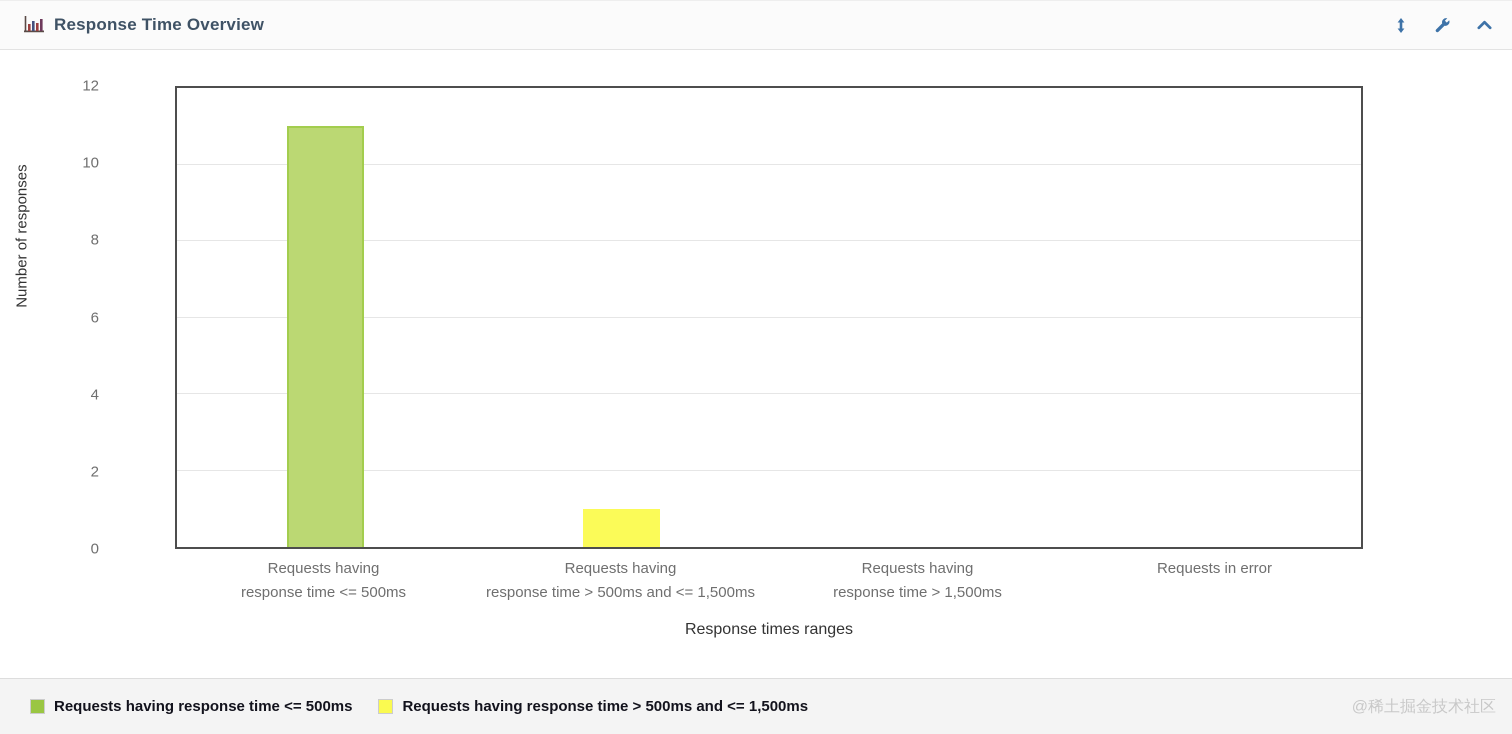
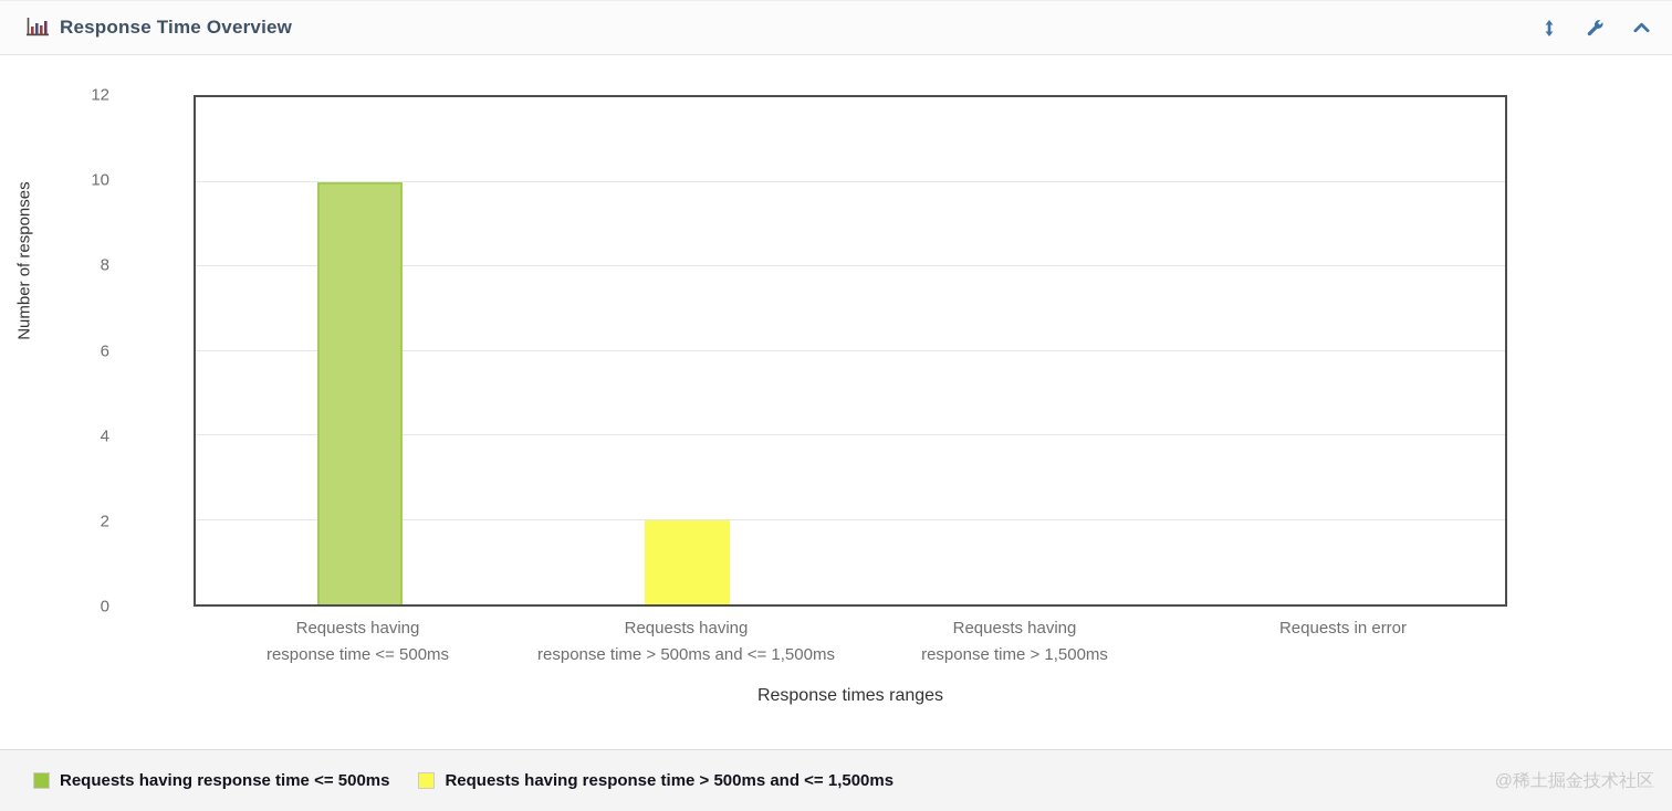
Requests having response time <= 500ms: 11 -> 10
Requests having response time > 500ms and <= 1,500ms: 1 -> 2
